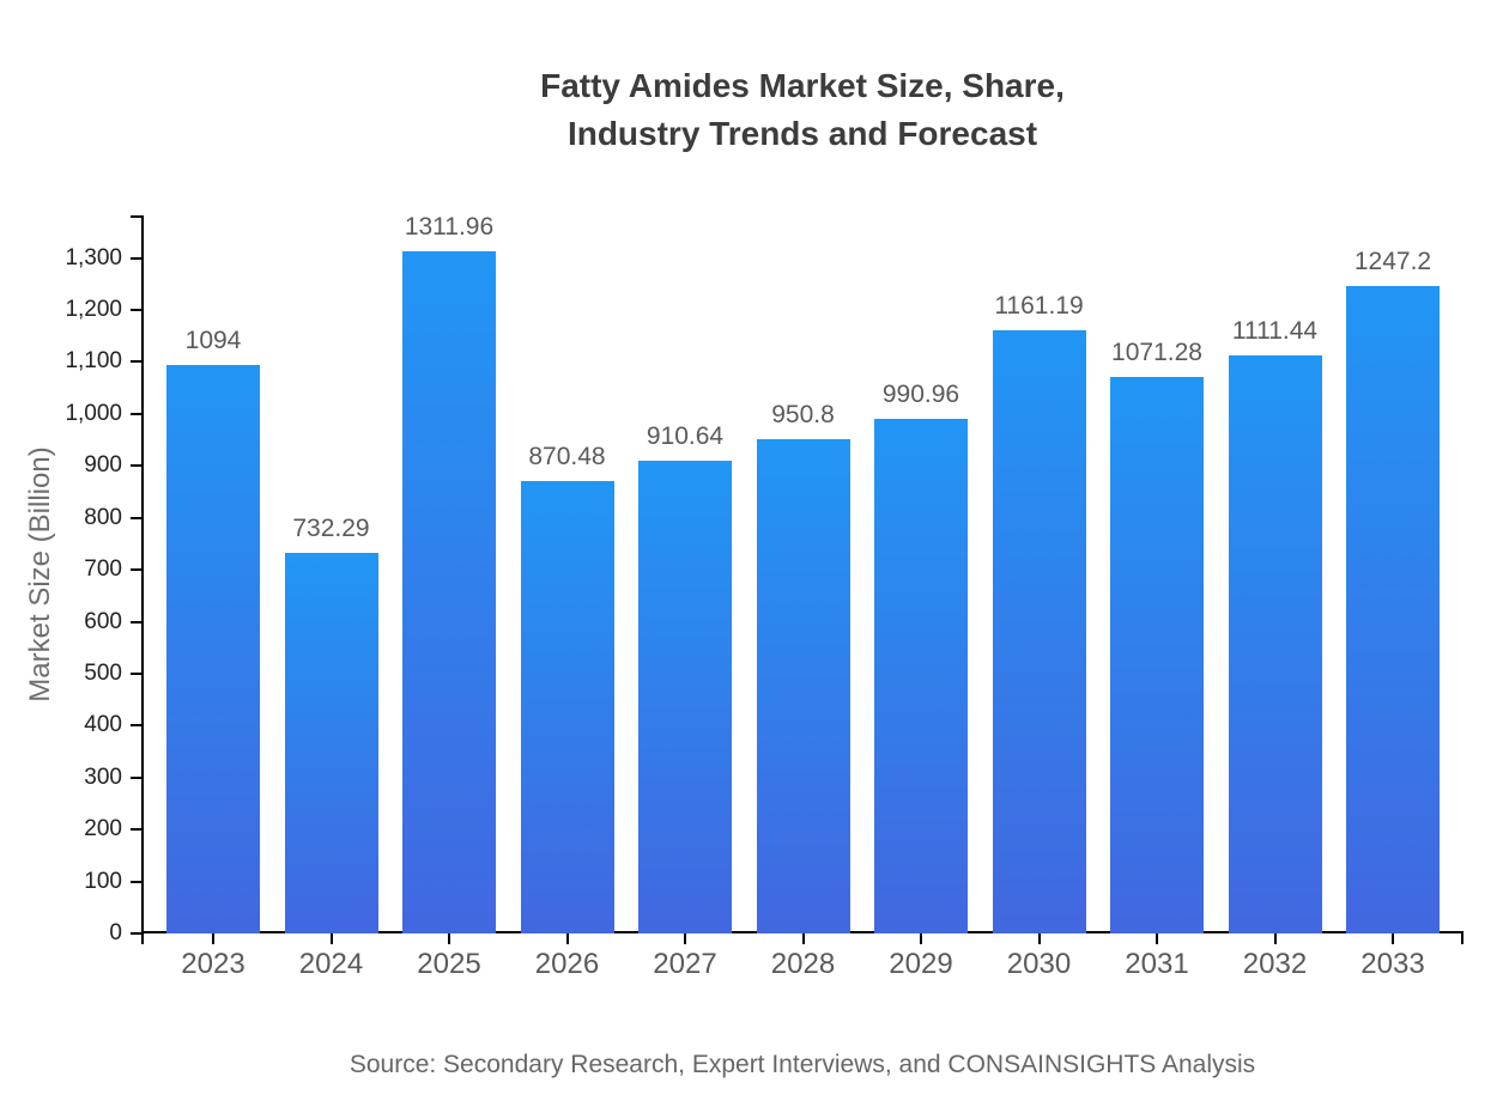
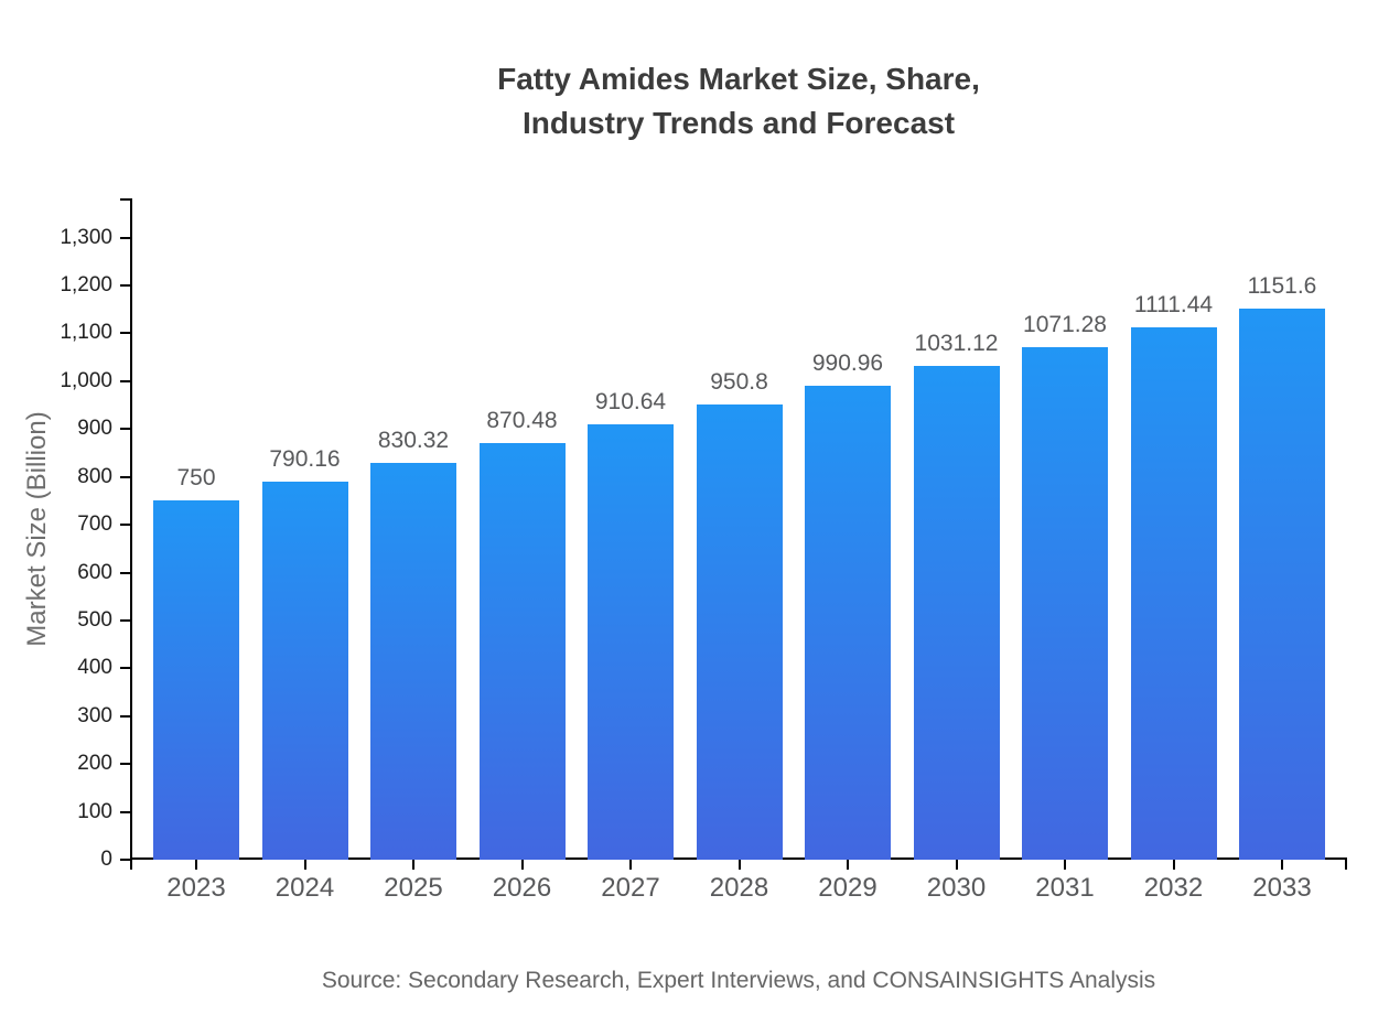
2023: 1094 -> 750
2024: 732.29 -> 790.16
2025: 1311.96 -> 830.32
2030: 1161.19 -> 1031.12
2033: 1247.2 -> 1151.6
